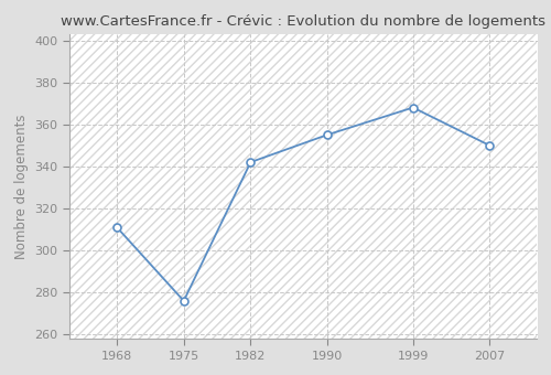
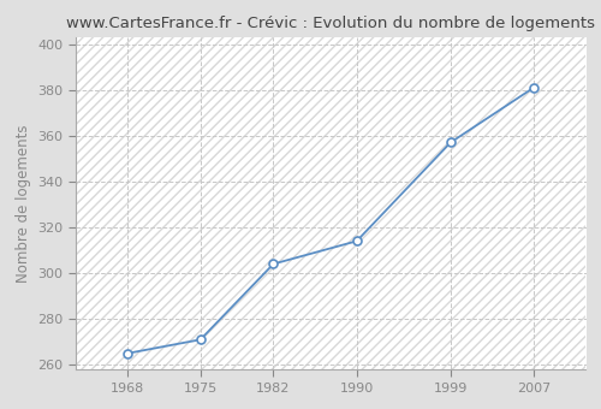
1968: 311 -> 265
1975: 276 -> 271
1982: 342 -> 304
1990: 355 -> 314
1999: 368 -> 357
2007: 350 -> 381
